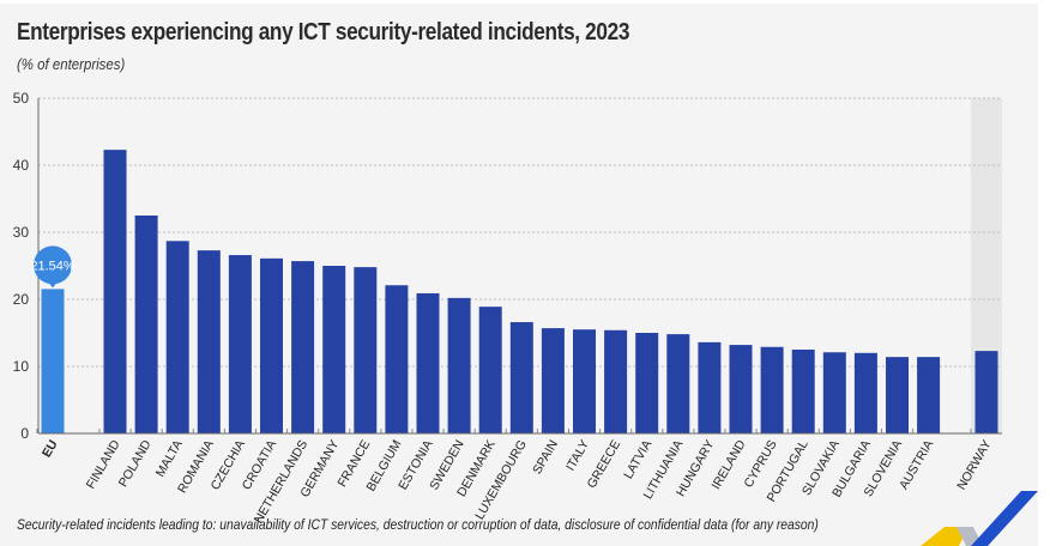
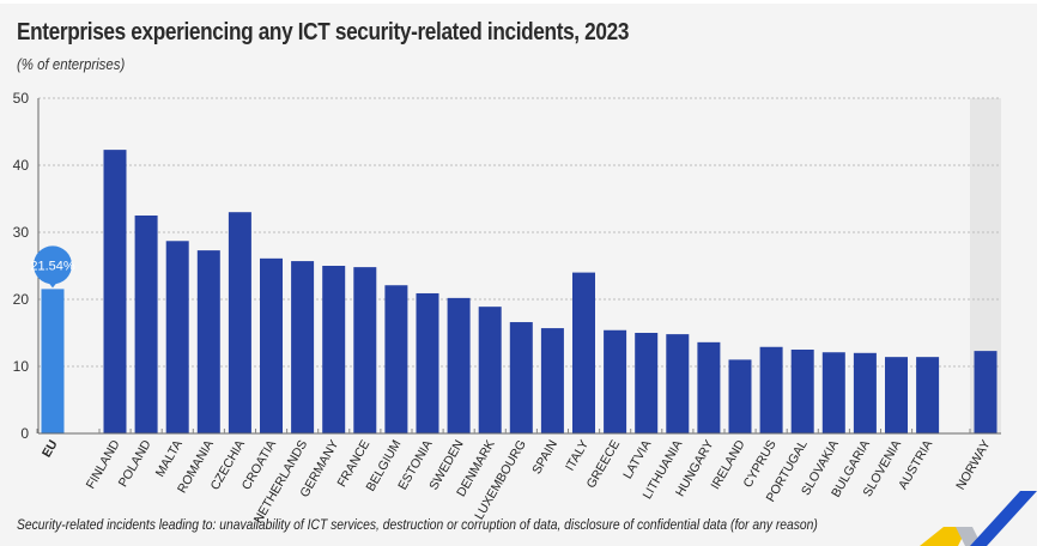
CZECHIA: 27 -> 33
ITALY: 16 -> 24
IRELAND: 13 -> 11
